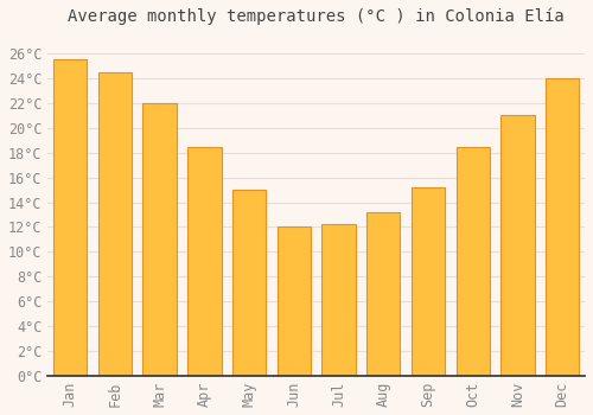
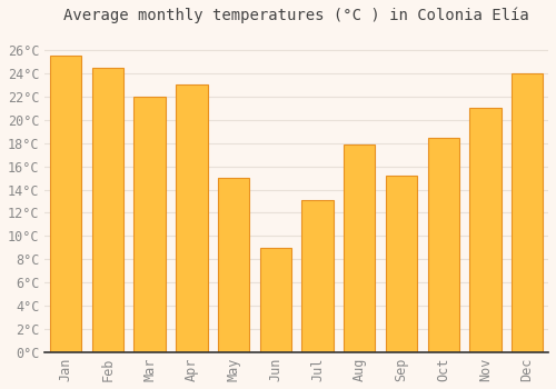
Apr: 18.5°C -> 23.1°C
Jun: 12.0°C -> 9.0°C
Jul: 12.2°C -> 13.1°C
Aug: 13.2°C -> 17.9°C
